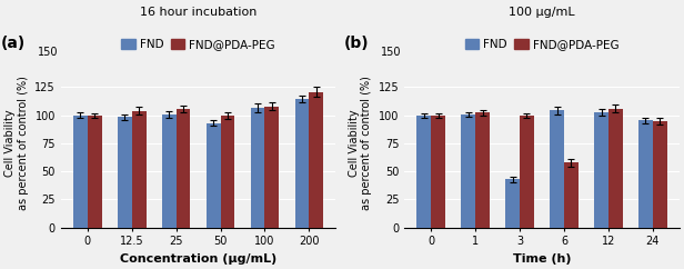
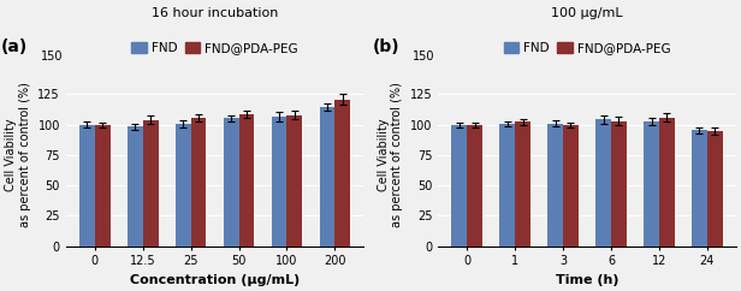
16 hour incubation/FND/50: 93 -> 106
16 hour incubation/FND@PDA-PEG/50: 100 -> 109
100 μg/mL/FND/3: 43 -> 101
100 μg/mL/FND@PDA-PEG/6: 58 -> 103
